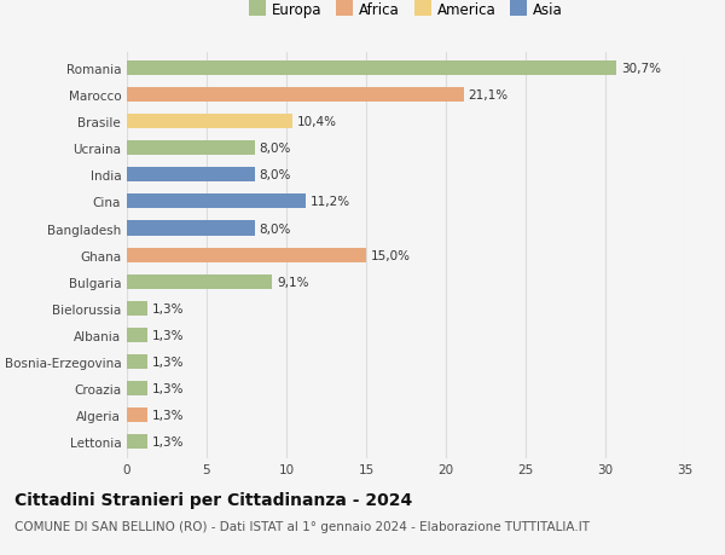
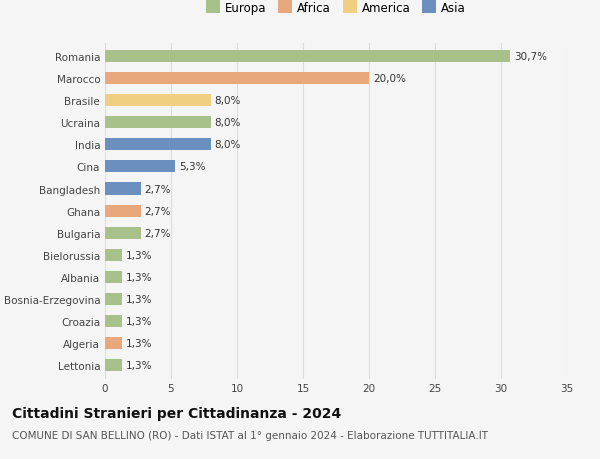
Marocco: 21,1% -> 20,0%
Brasile: 10,4% -> 8,0%
Cina: 11,2% -> 5,3%
Bangladesh: 8,0% -> 2,7%
Ghana: 15,0% -> 2,7%
Bulgaria: 9,1% -> 2,7%
